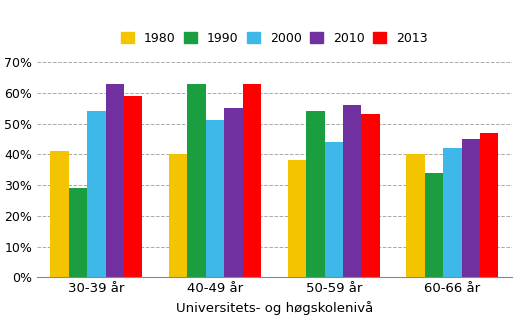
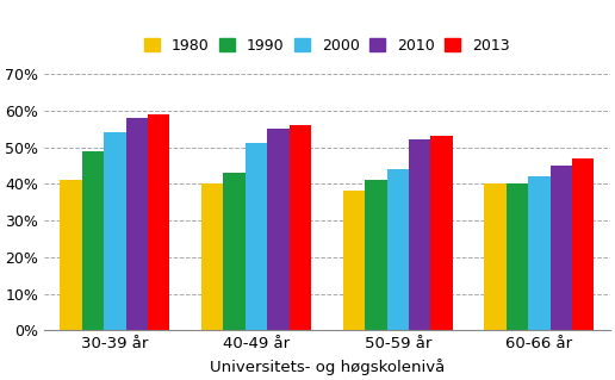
1990/30-39 år: 29% -> 49%
2010/30-39 år: 63% -> 58%
1990/40-49 år: 63% -> 43%
2013/40-49 år: 63% -> 56%
1990/50-59 år: 54% -> 41%
2010/50-59 år: 56% -> 52%
1990/60-66 år: 34% -> 40%
